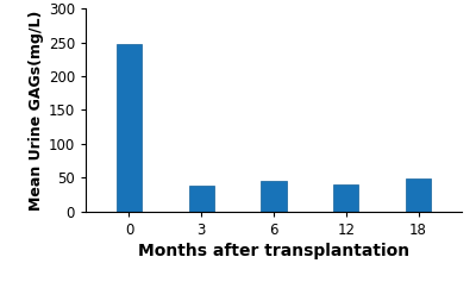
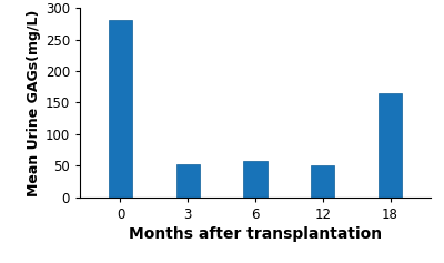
0: 247 -> 280
3: 38 -> 52
6: 45 -> 58
12: 40 -> 50
18: 49 -> 164
